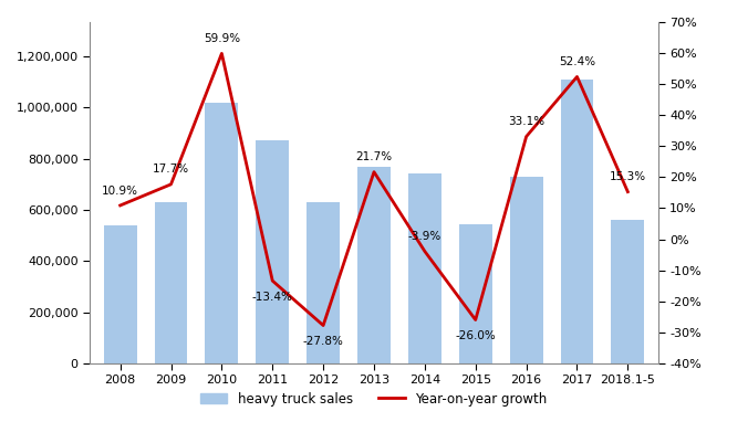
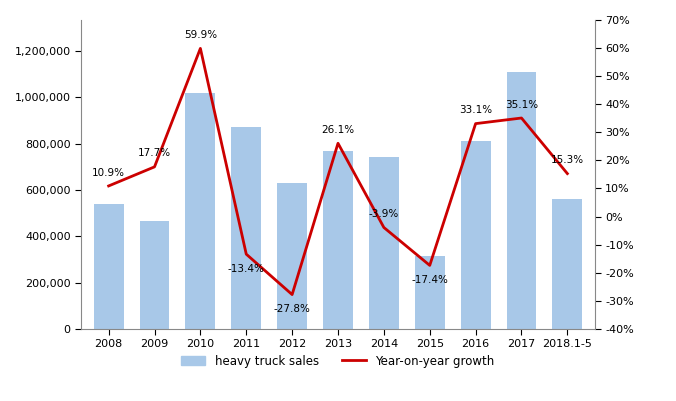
heavy truck sales/2009: 630,000 -> 465,000
Year-on-year growth/2013: 21.7% -> 26.1%
heavy truck sales/2015: 545,000 -> 315,000
Year-on-year growth/2015: -26.0% -> -17.4%
heavy truck sales/2016: 730,000 -> 810,000
Year-on-year growth/2017: 52.4% -> 35.1%
